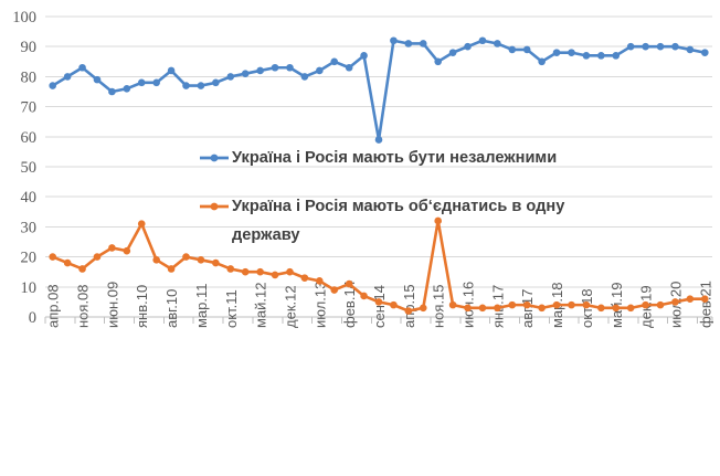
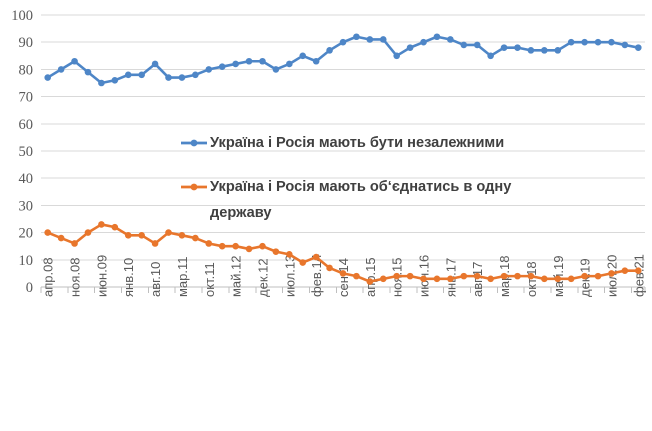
Україна і Росія мають об‘єднатись в одну державу/янв.10: 31 -> 19
Україна і Росія мають бути незалежними/сен.14: 59 -> 90
Україна і Росія мають об‘єднатись в одну державу/ноя.15: 32 -> 4
